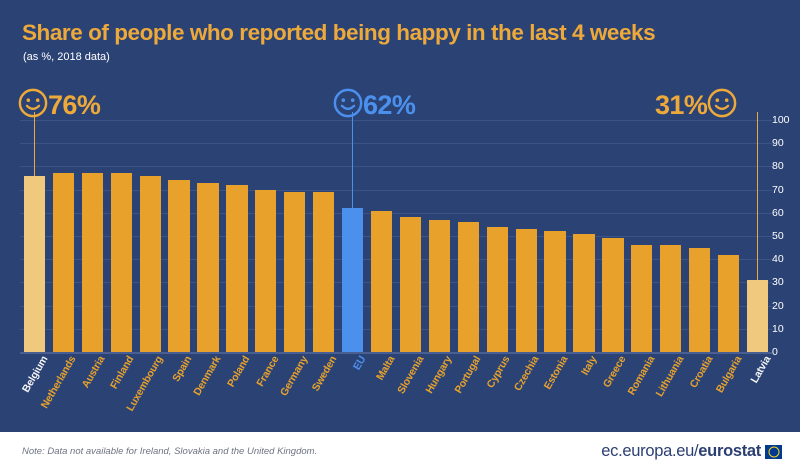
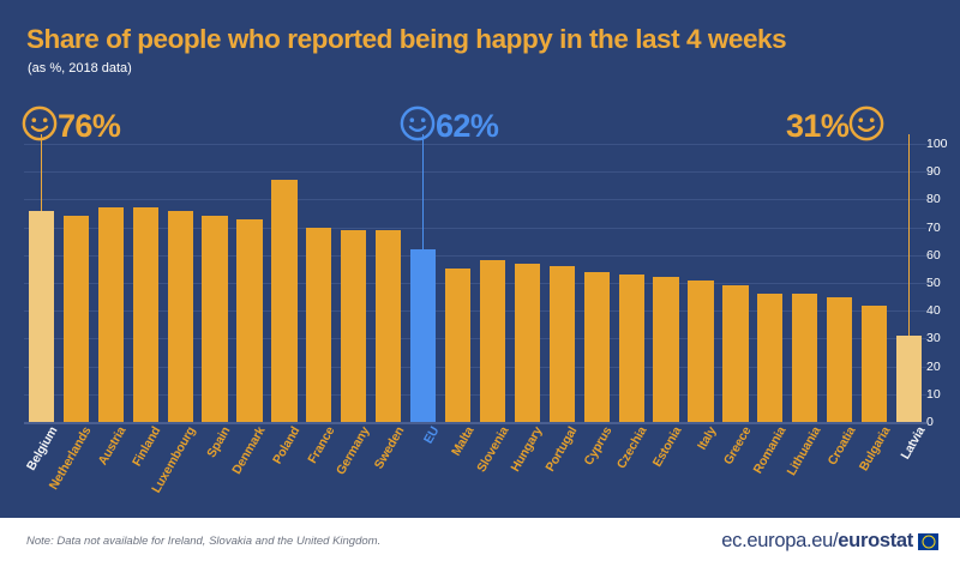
Netherlands: 77 -> 74
Poland: 72 -> 87
Malta: 61 -> 55
